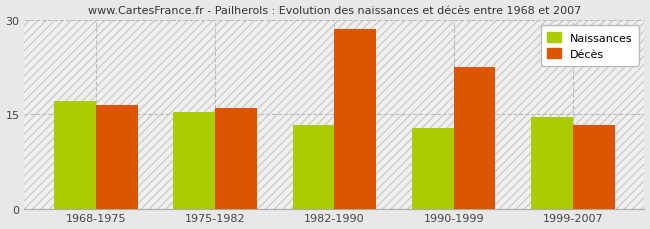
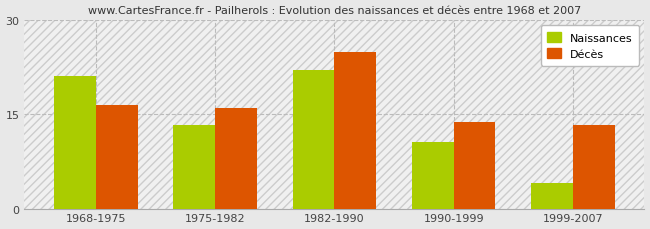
Naissances/1968-1975: 17.0 -> 21.0
Naissances/1975-1982: 15.3 -> 13.2
Naissances/1982-1990: 13.2 -> 22.0
Décès/1982-1990: 28.5 -> 24.8
Naissances/1990-1999: 12.8 -> 10.6
Décès/1990-1999: 22.5 -> 13.8
Naissances/1999-2007: 14.5 -> 4.0
